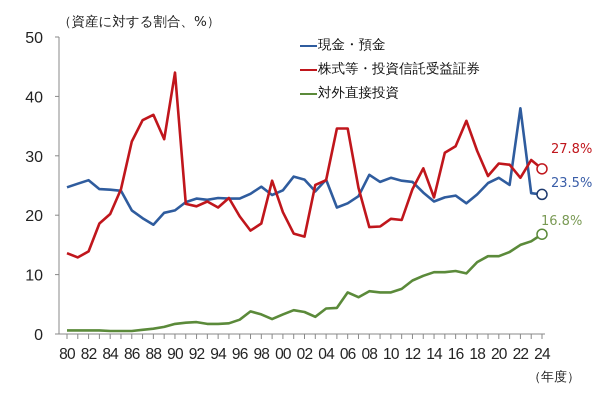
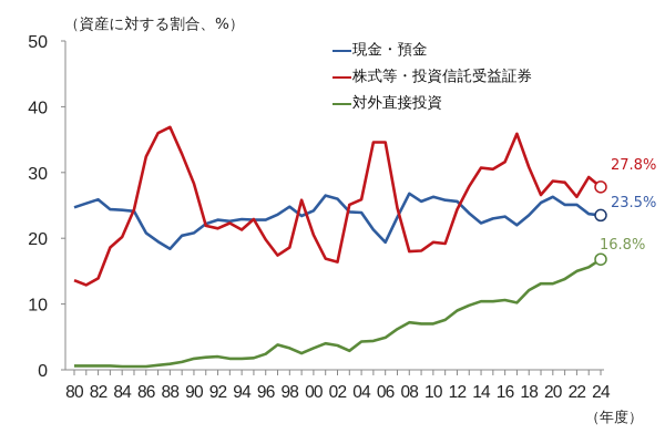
株式等・投資信託受益証券/90: 44 -> 28
現金・預金/04: 26 -> 24
現金・預金/06: 22 -> 19
対外直接投資/06: 7 -> 5
株式等・投資信託受益証券/14: 23 -> 31
現金・預金/22: 38 -> 25
